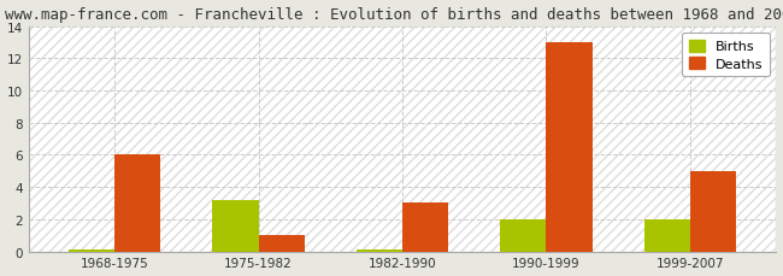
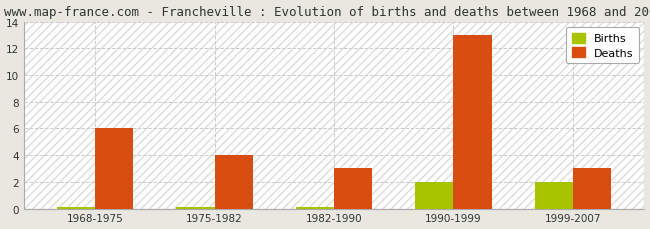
Births/1975-1982: 3.2 -> 0.1
Deaths/1975-1982: 1 -> 4
Deaths/1999-2007: 5 -> 3
